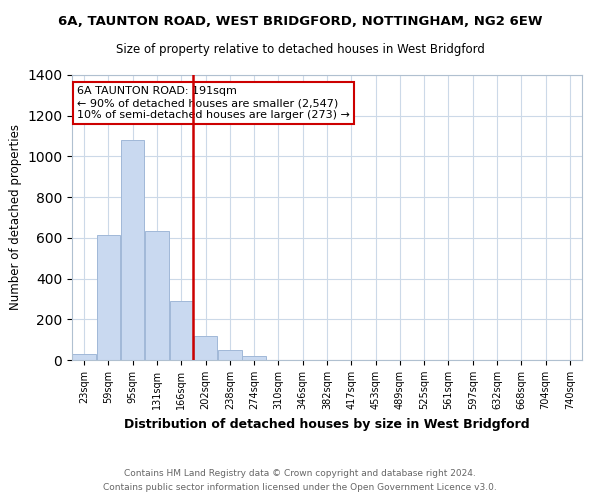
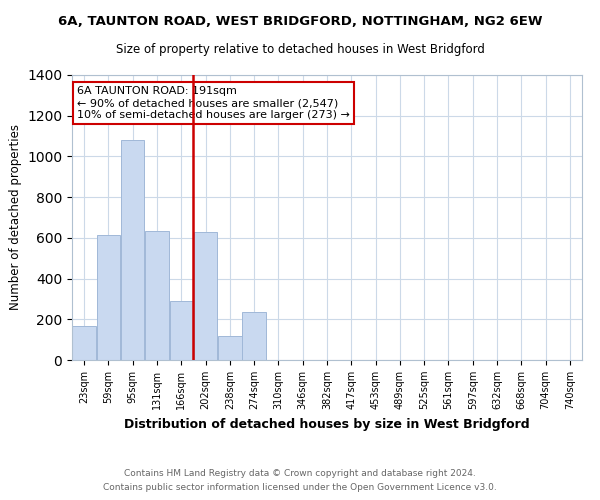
23sqm: 30 -> 165
202sqm: 120 -> 630
238sqm: 47 -> 120
274sqm: 18 -> 235
